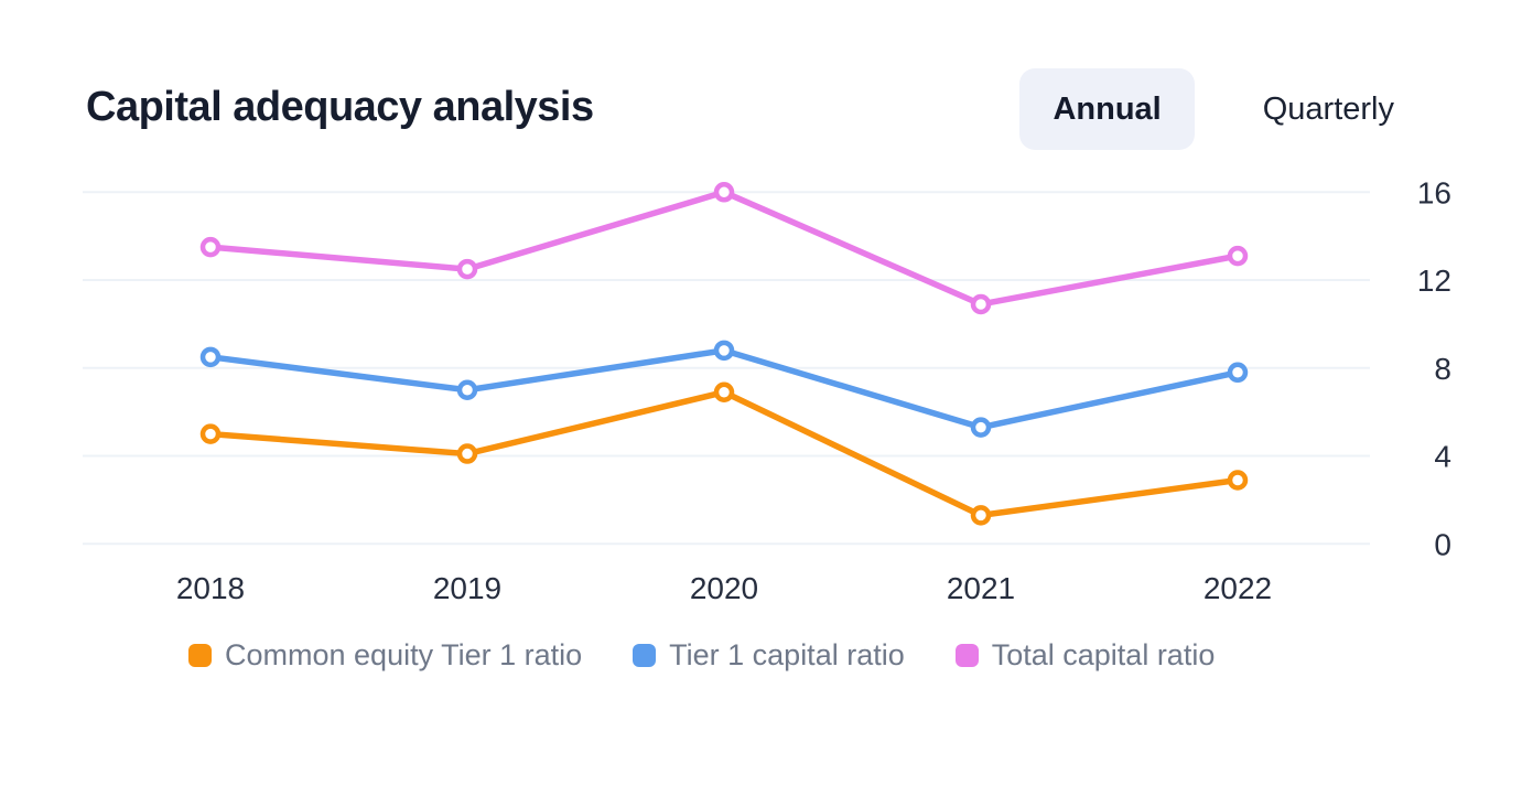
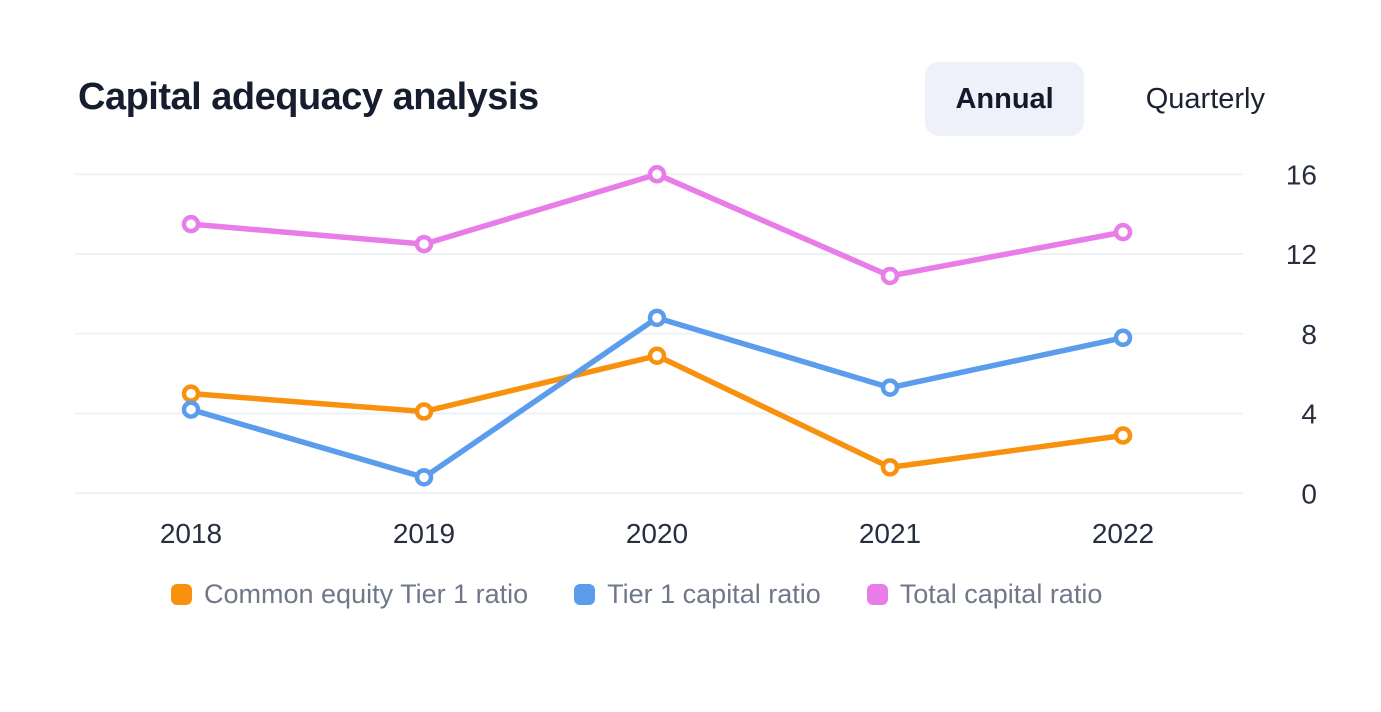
Tier 1 capital ratio/2018: 8.5 -> 4.2
Tier 1 capital ratio/2019: 7.0 -> 0.8
